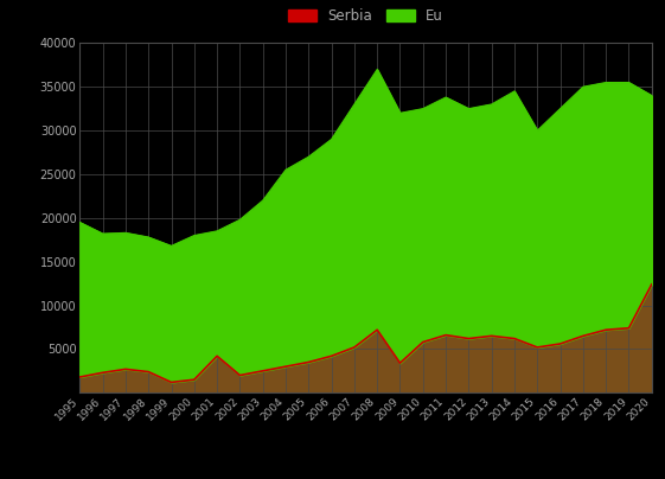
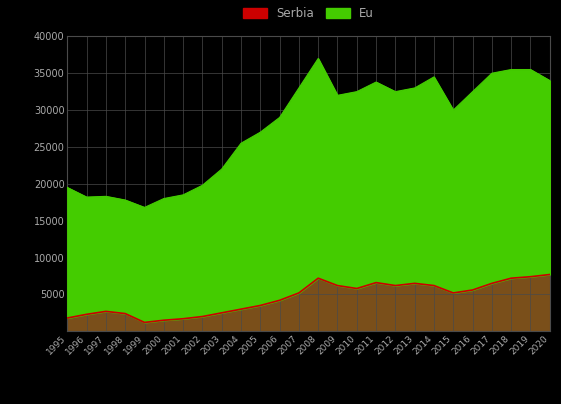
Serbia/2001: 4200 -> 1700
Serbia/2009: 3400 -> 6200
Serbia/2020: 12400 -> 7700
